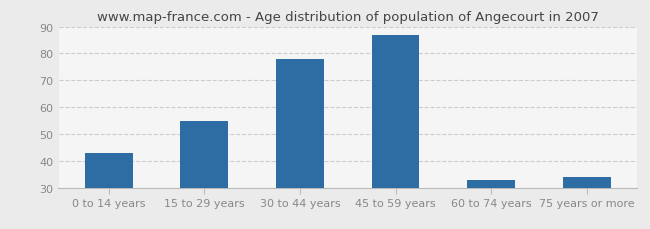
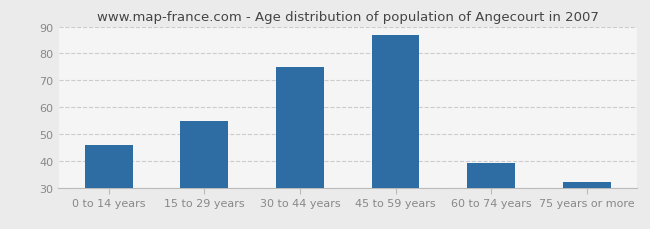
0 to 14 years: 43 -> 46
30 to 44 years: 78 -> 75
60 to 74 years: 33 -> 39
75 years or more: 34 -> 32
